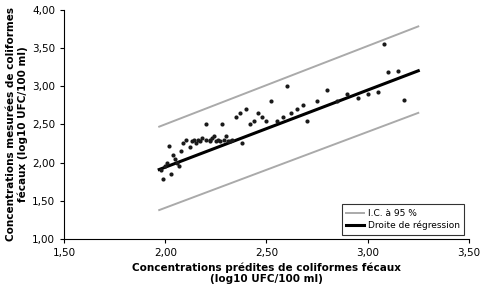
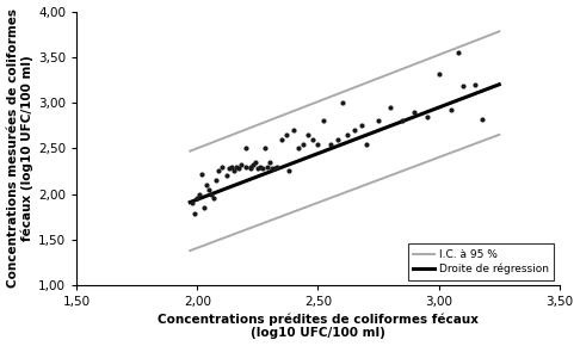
3,00: 2,90 -> 3,32
